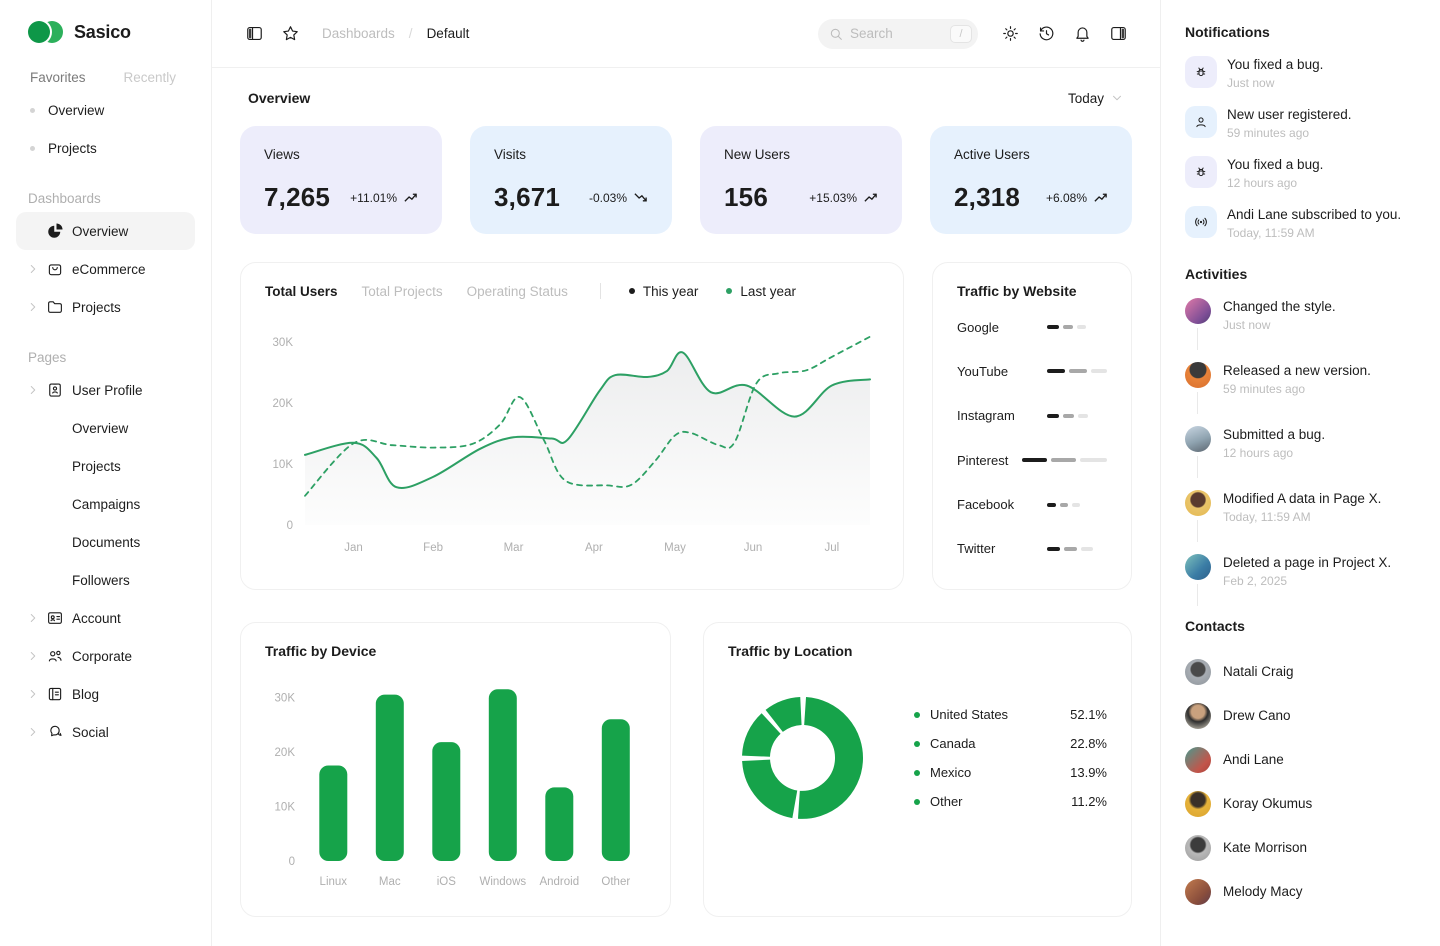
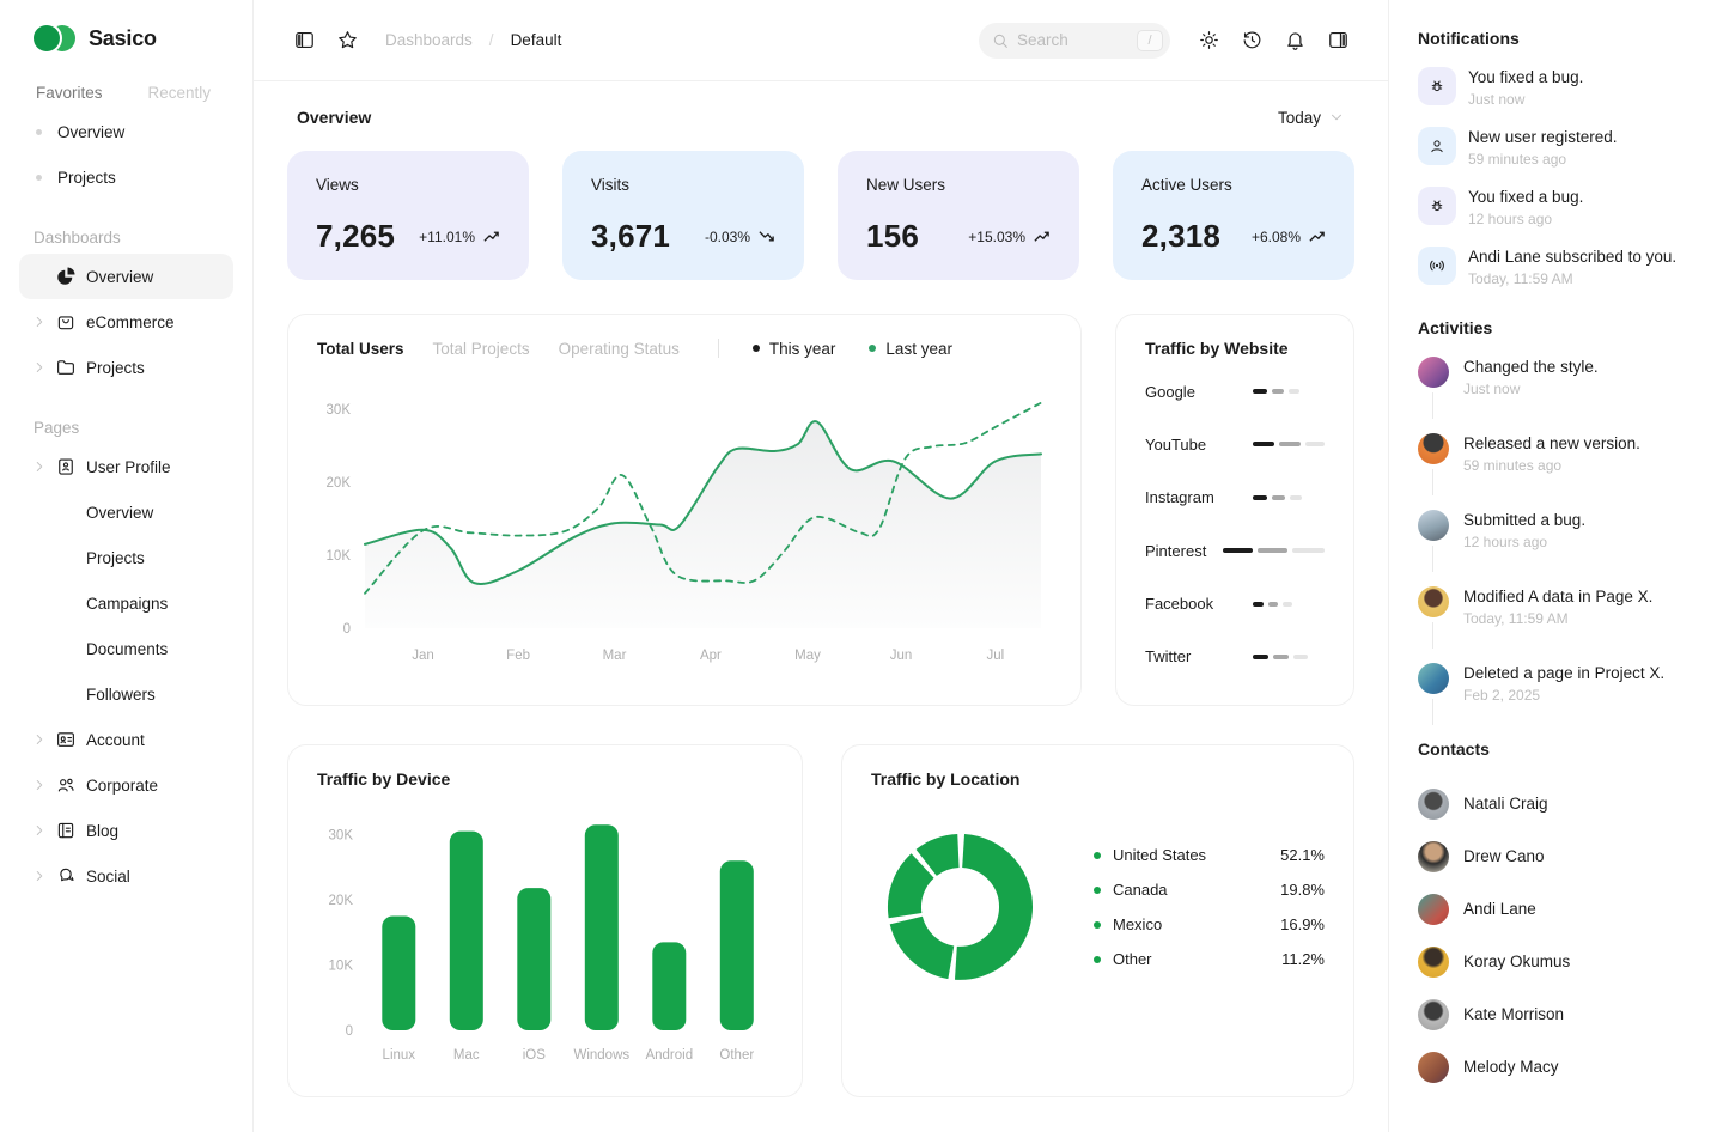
Traffic by Location/Canada: 22.8% -> 19.8%
Traffic by Location/Mexico: 13.9% -> 16.9%
